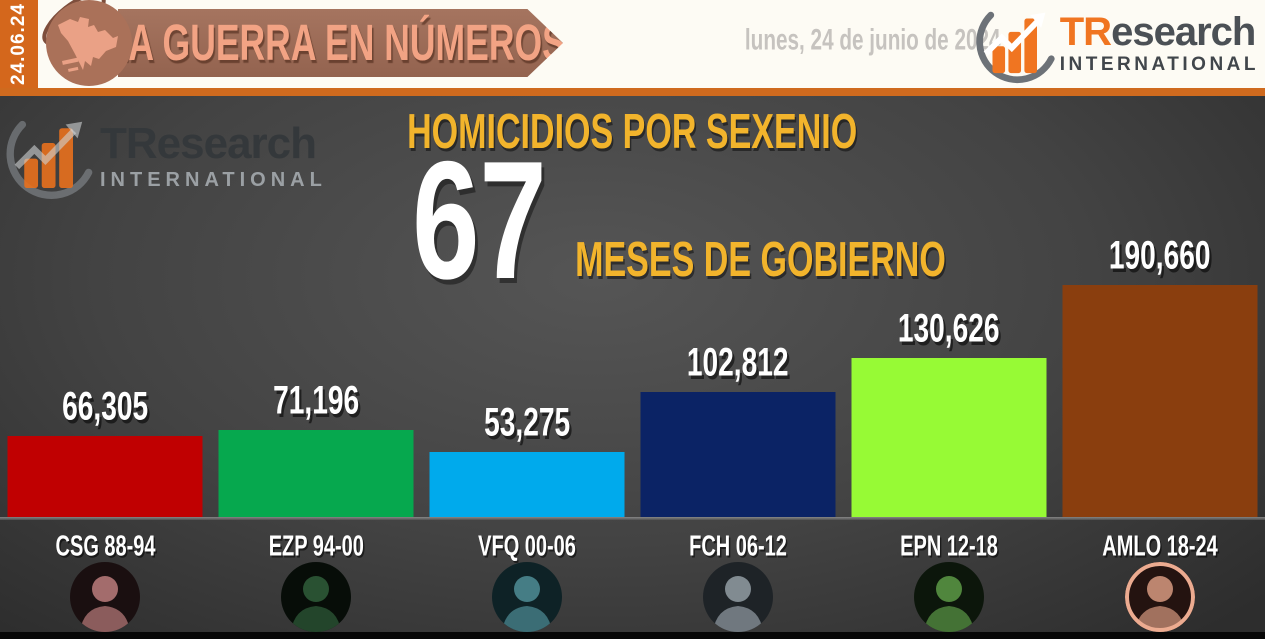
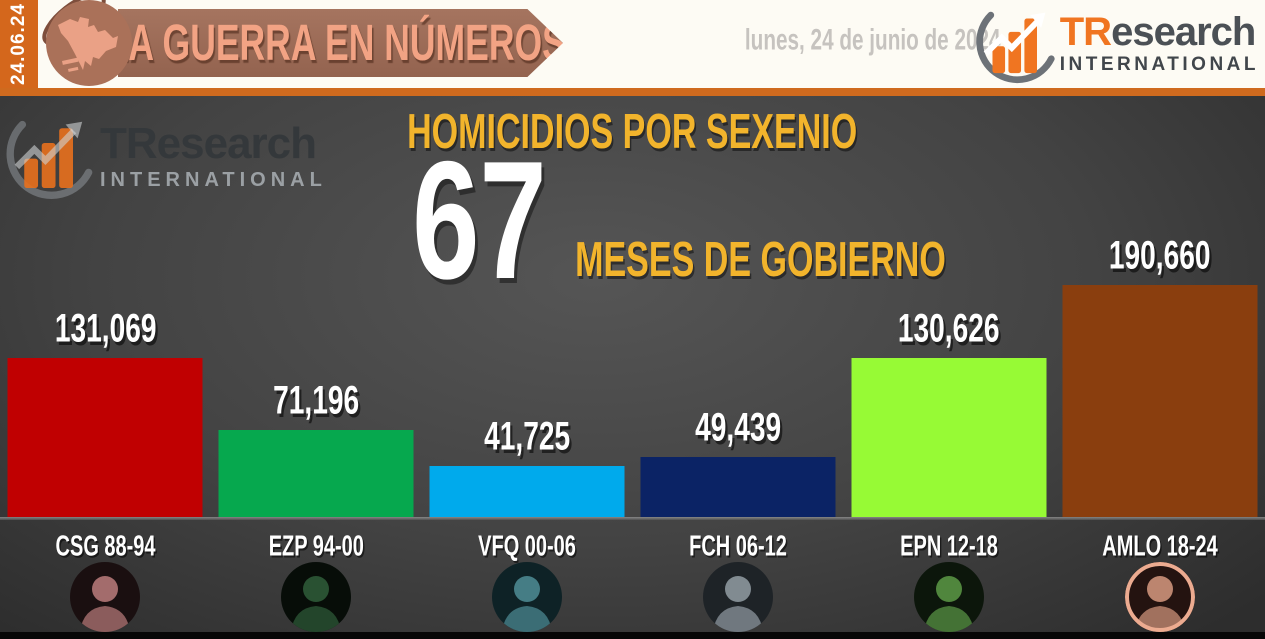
CSG 88-94: 66,305 -> 131,069
VFQ 00-06: 53,275 -> 41,725
FCH 06-12: 102,812 -> 49,439
